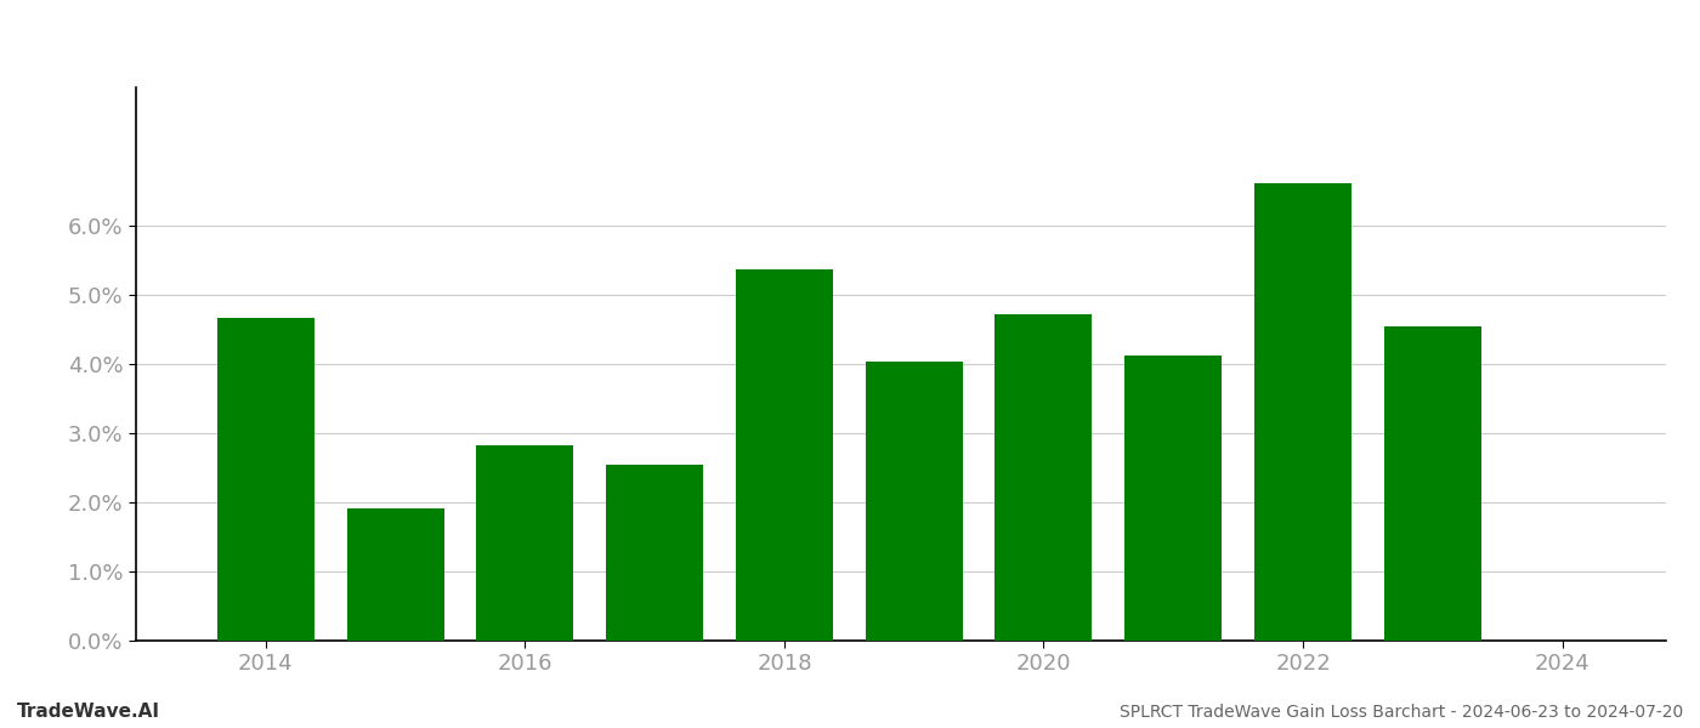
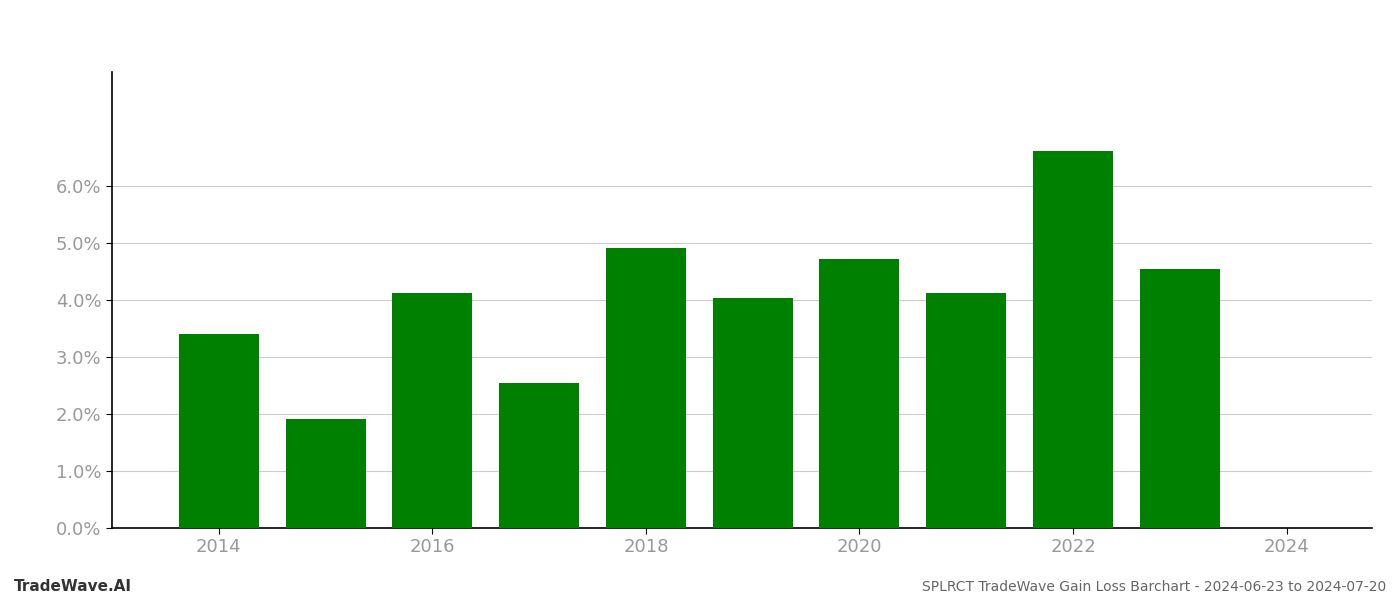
2014: 4.66% -> 3.41%
2016: 2.82% -> 4.12%
2018: 5.36% -> 4.92%
